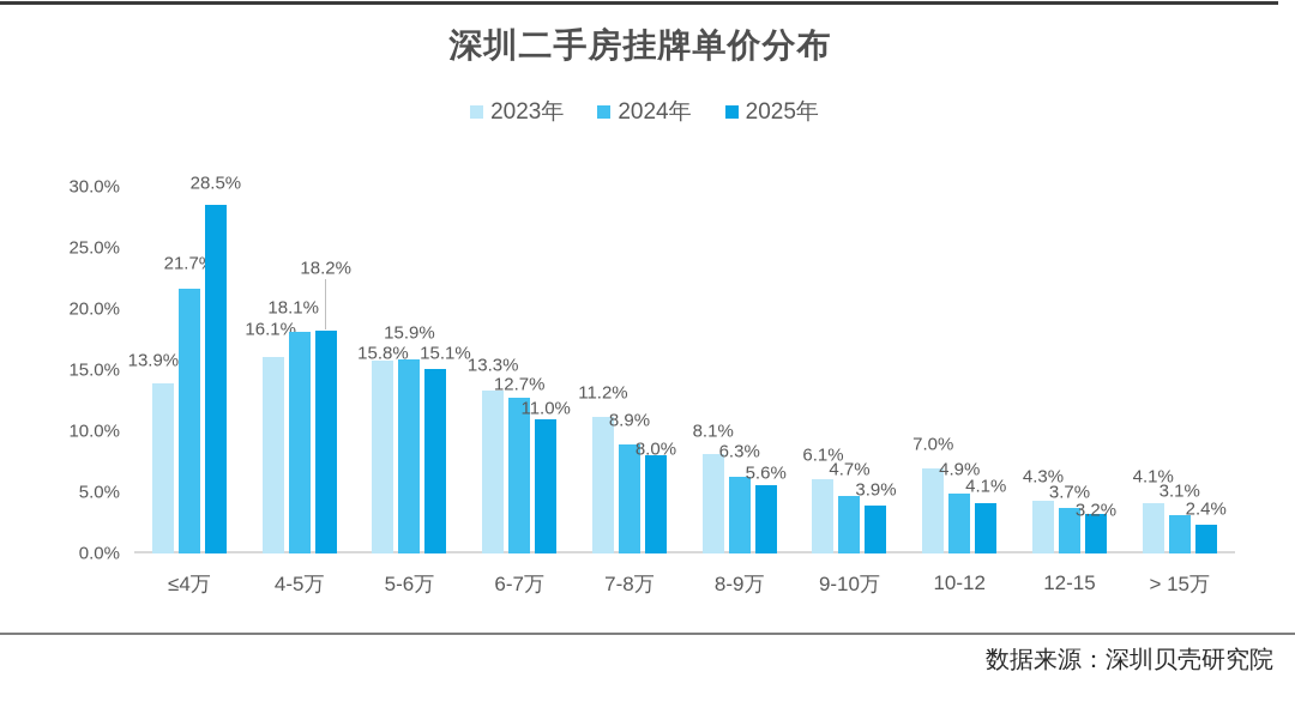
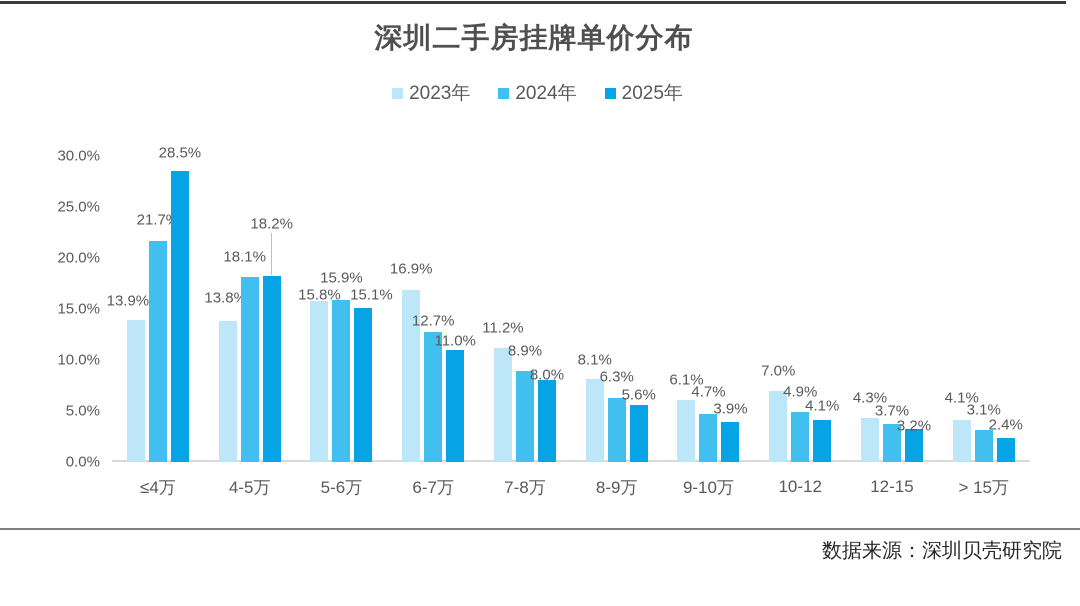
2023年/4-5万: 16.1% -> 13.8%
2023年/6-7万: 13.3% -> 16.9%
